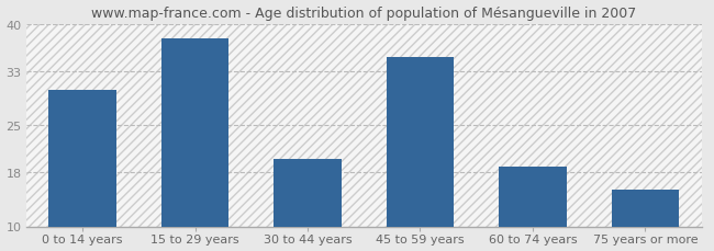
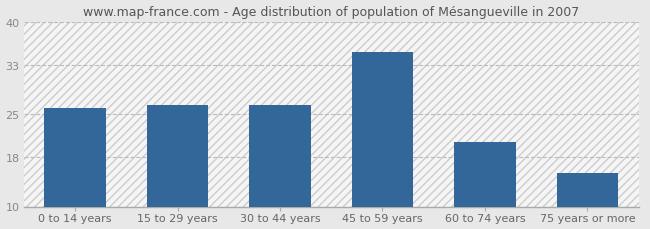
0 to 14 years: 30.2 -> 26.0
15 to 29 years: 37.8 -> 26.5
30 to 44 years: 20.0 -> 26.5
60 to 74 years: 18.8 -> 20.5
